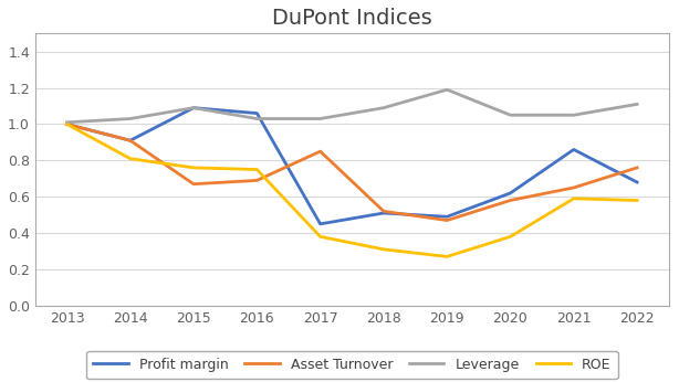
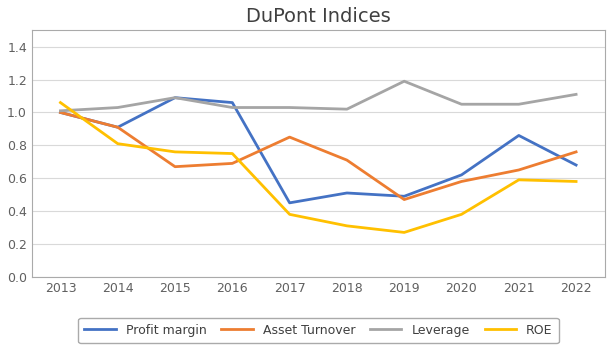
ROE/2013: 1.00 -> 1.06
Asset Turnover/2018: 0.52 -> 0.71
Leverage/2018: 1.09 -> 1.02
